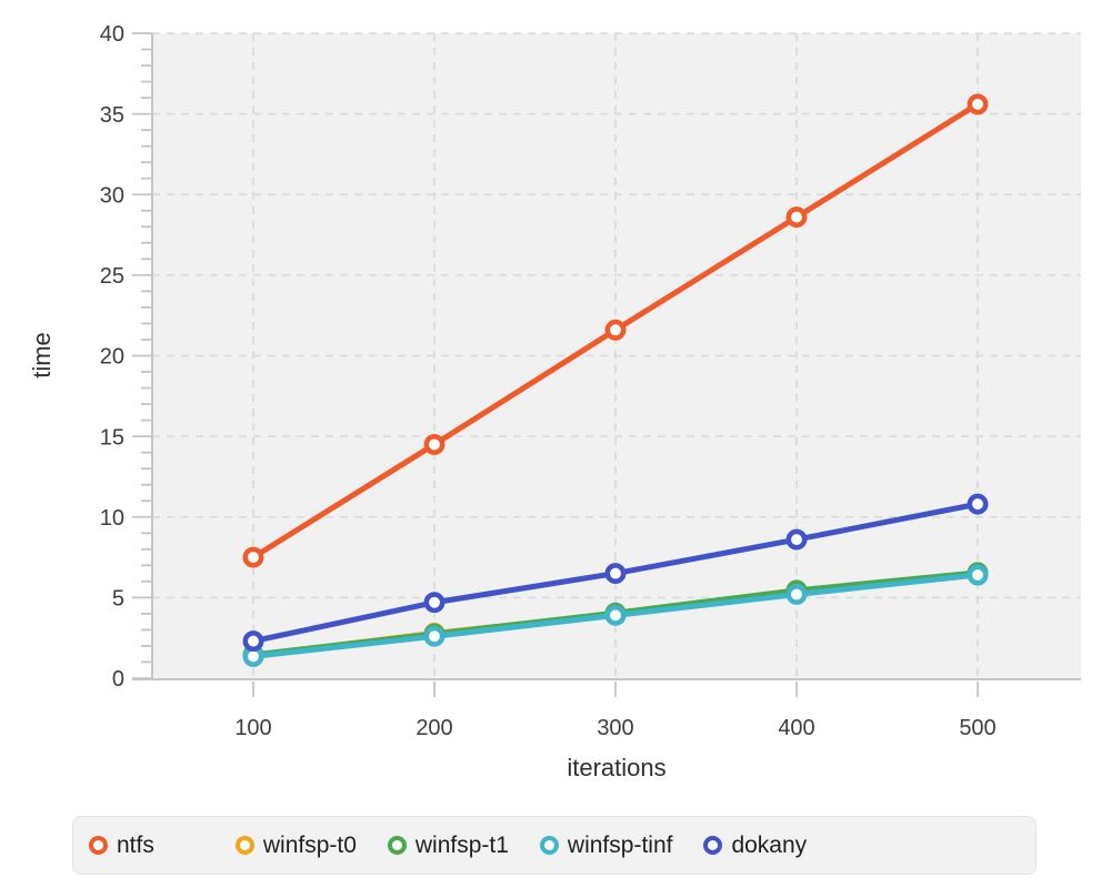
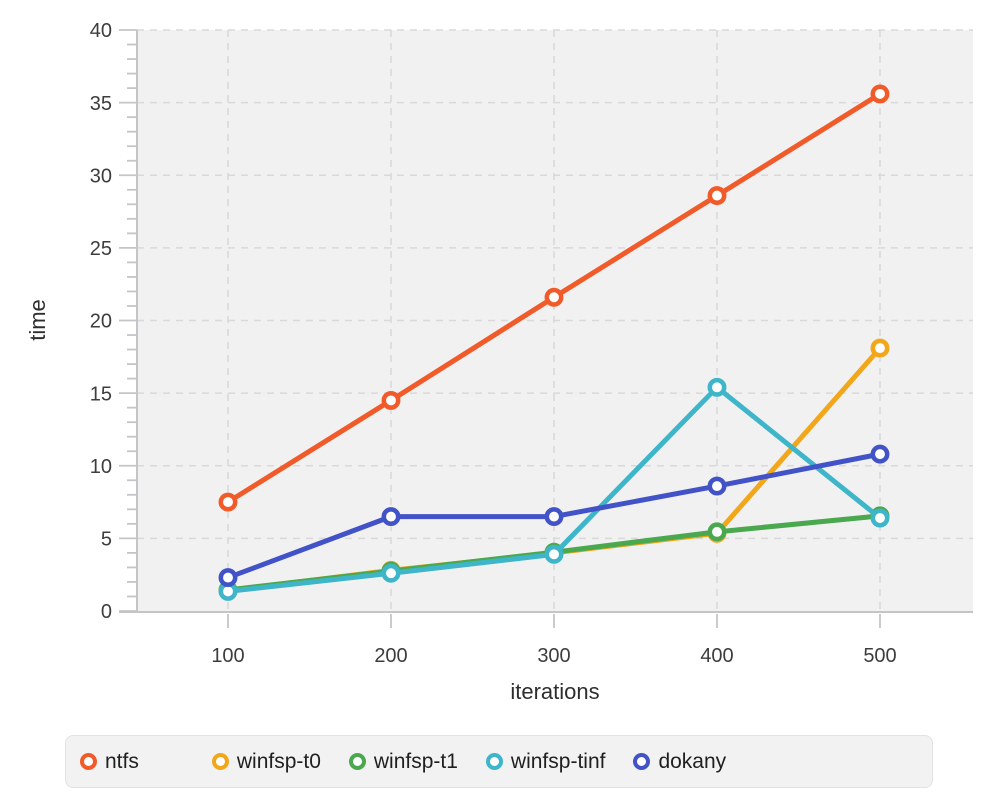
dokany/200: 4.7 -> 6.5
winfsp-tinf/400: 5.2 -> 15.4
winfsp-t0/500: 6.5 -> 18.1
